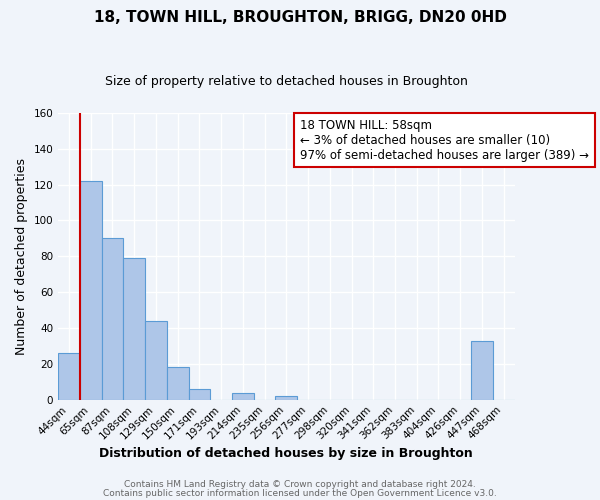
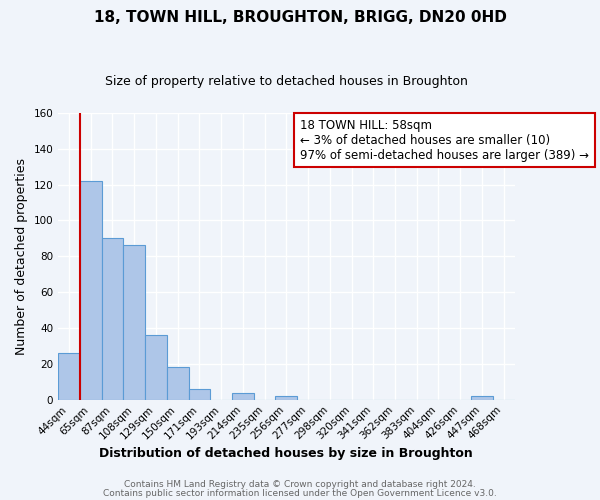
108sqm: 79 -> 86
129sqm: 44 -> 36
447sqm: 33 -> 2
